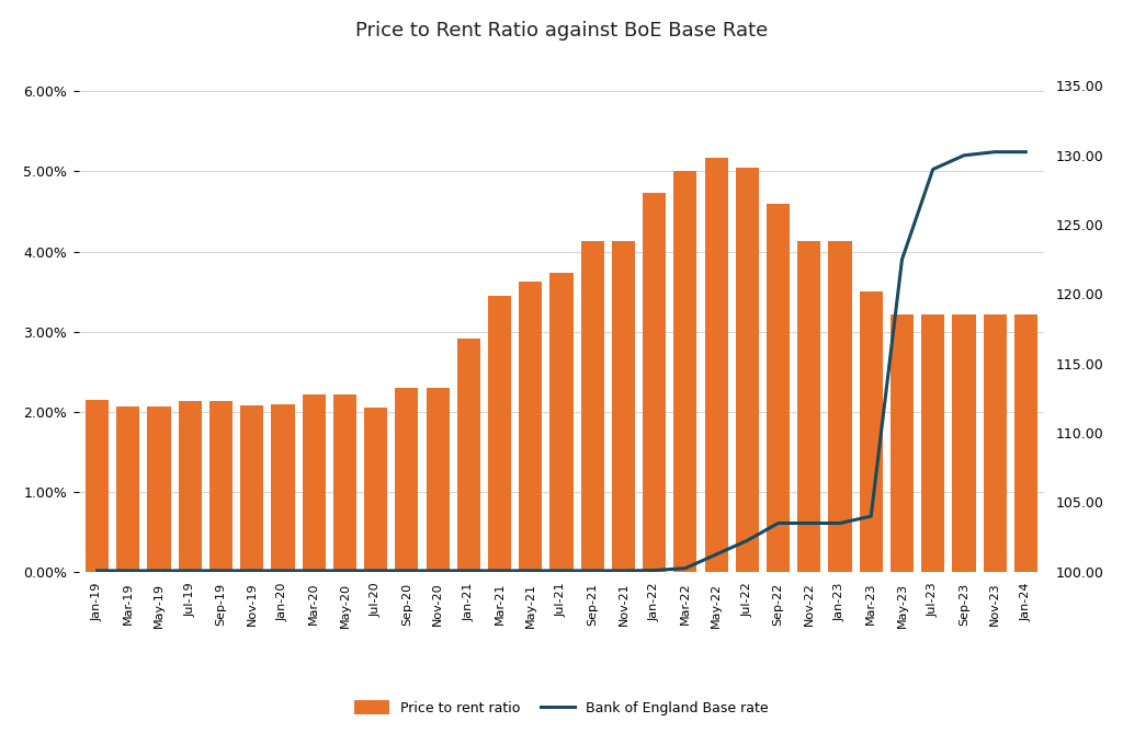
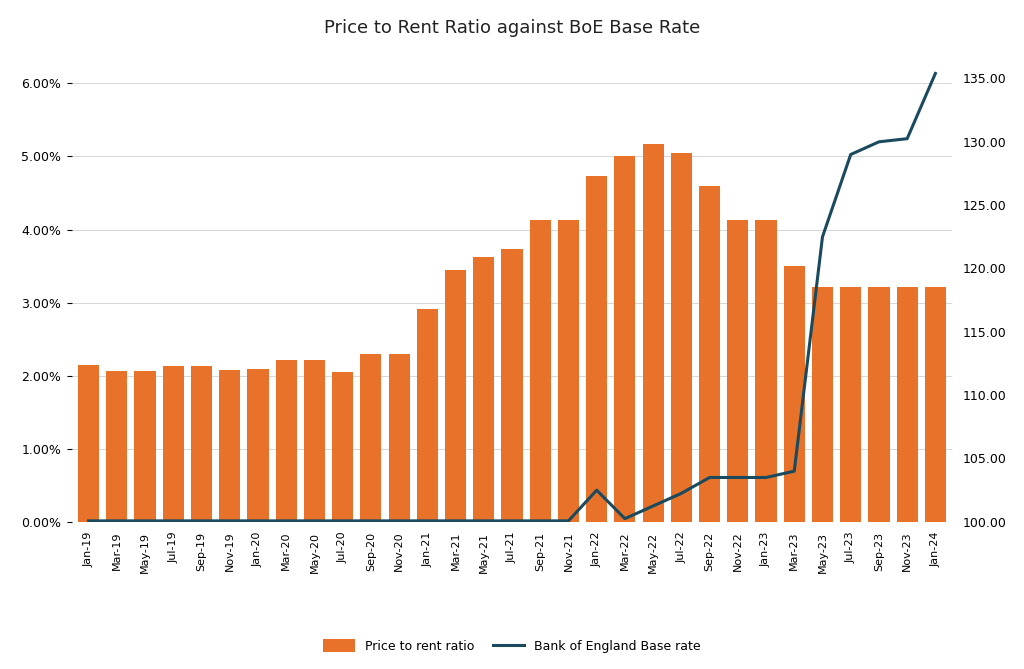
Bank of England Base rate/Jan-22: 100.1 -> 102.5
Bank of England Base rate/Jan-24: 130.2 -> 135.4
